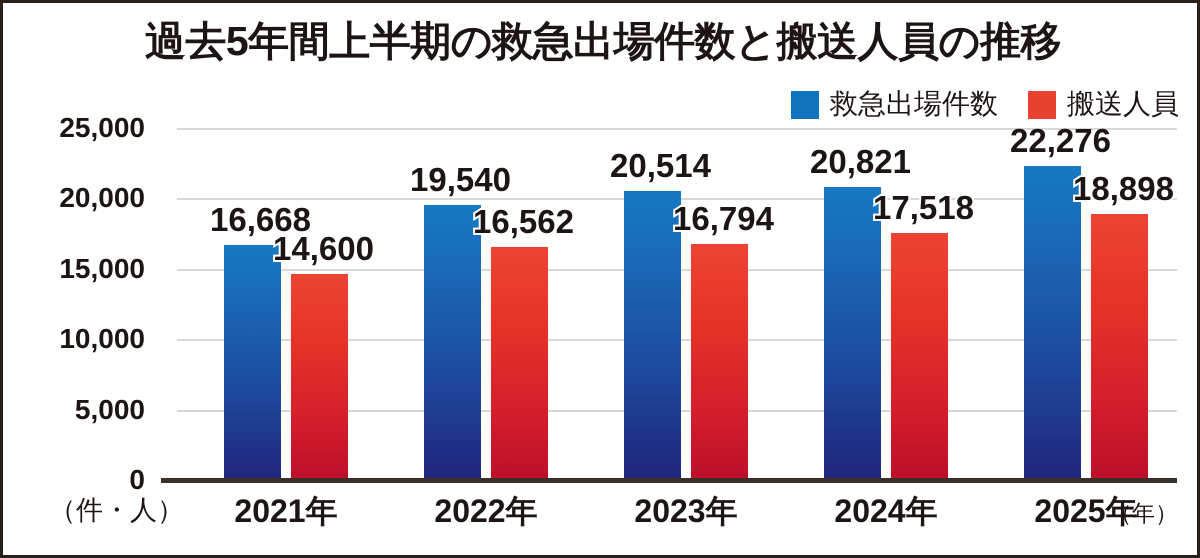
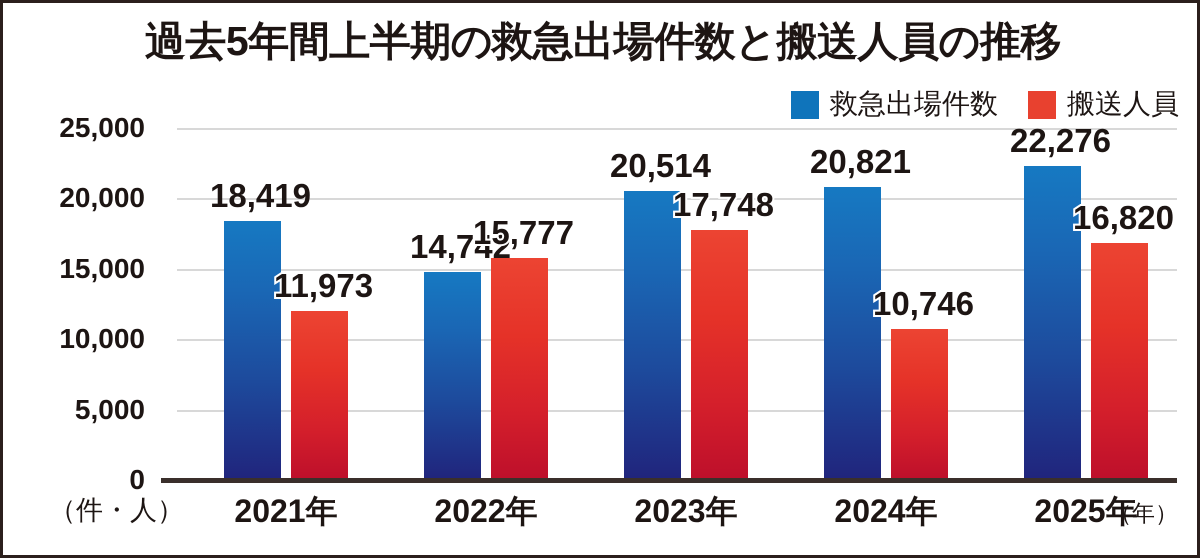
救急出場件数/2021年: 16,668 -> 18,419
搬送人員/2021年: 14,600 -> 11,973
救急出場件数/2022年: 19,540 -> 14,742
搬送人員/2022年: 16,562 -> 15,777
搬送人員/2023年: 16,794 -> 17,748
搬送人員/2024年: 17,518 -> 10,746
搬送人員/2025年: 18,898 -> 16,820
